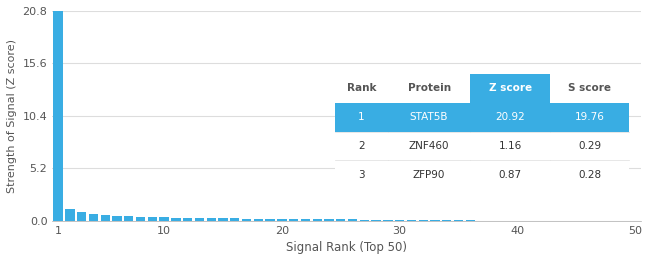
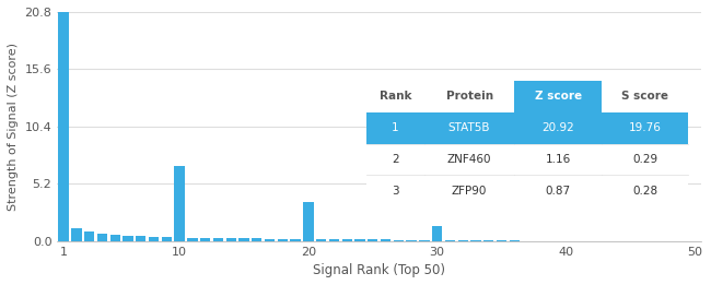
10: 0.3 -> 6.8
20: 0.2 -> 3.5
30: 0.1 -> 1.4
